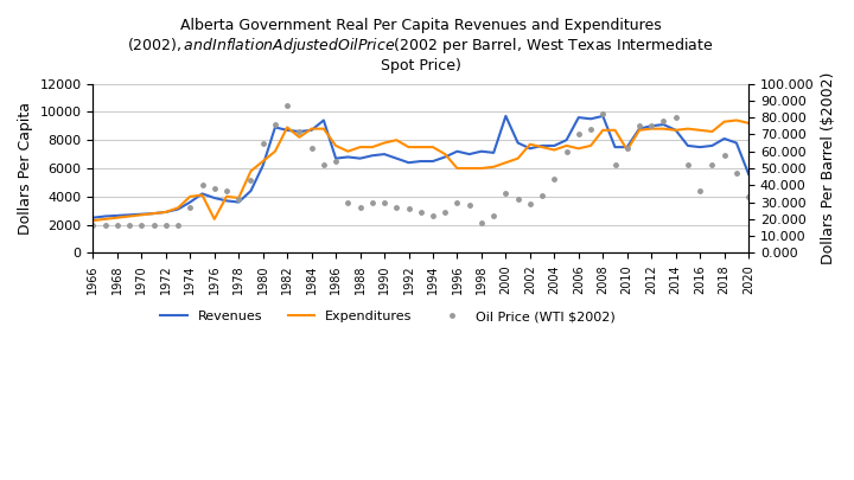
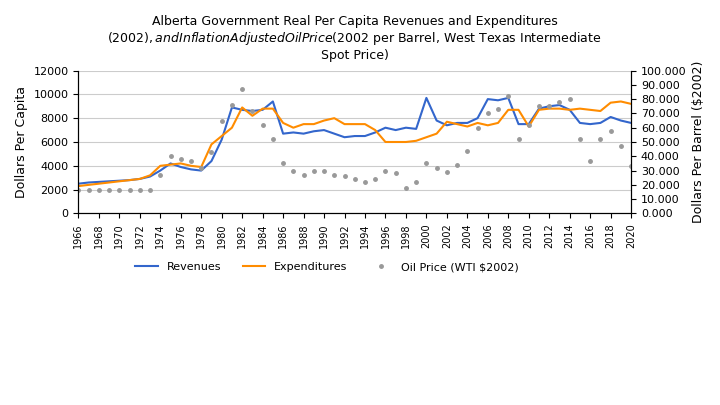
Expenditures/1976: 2400 -> 4200
Oil Price (WTI $2002)/1986: 54 -> 35
Revenues/2020: 5600 -> 7600
